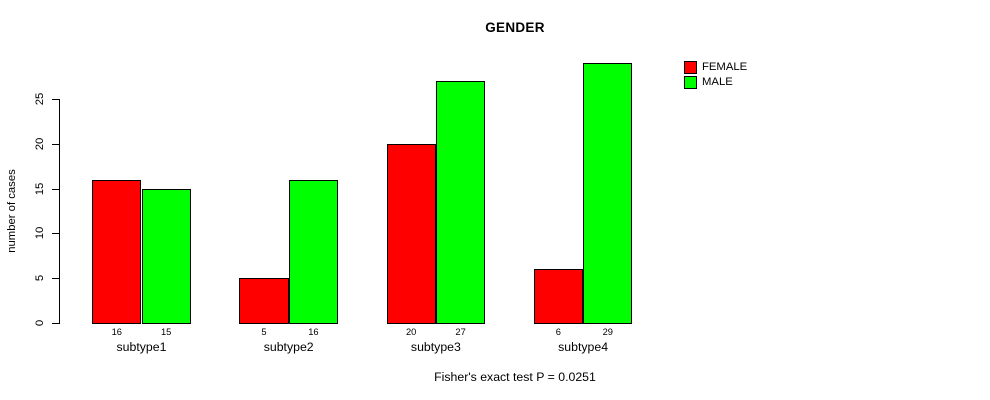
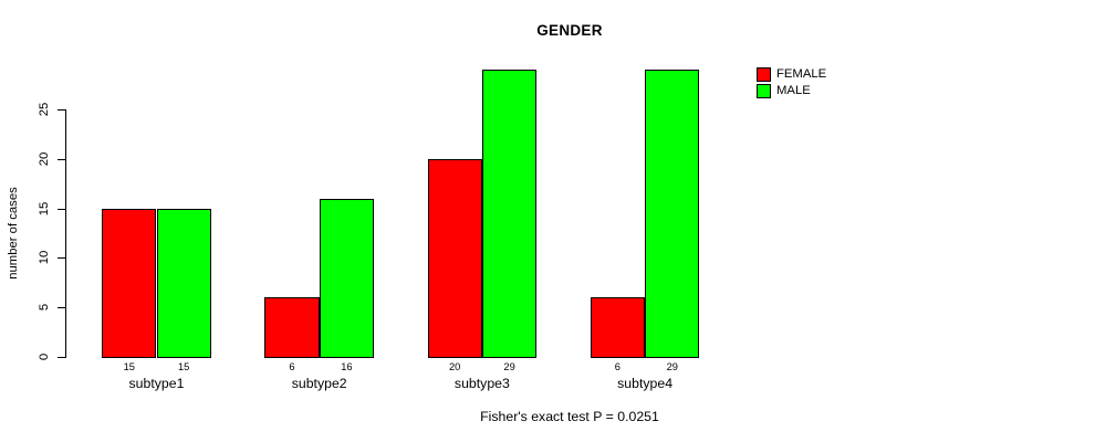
FEMALE/subtype1: 16 -> 15
FEMALE/subtype2: 5 -> 6
MALE/subtype3: 27 -> 29
